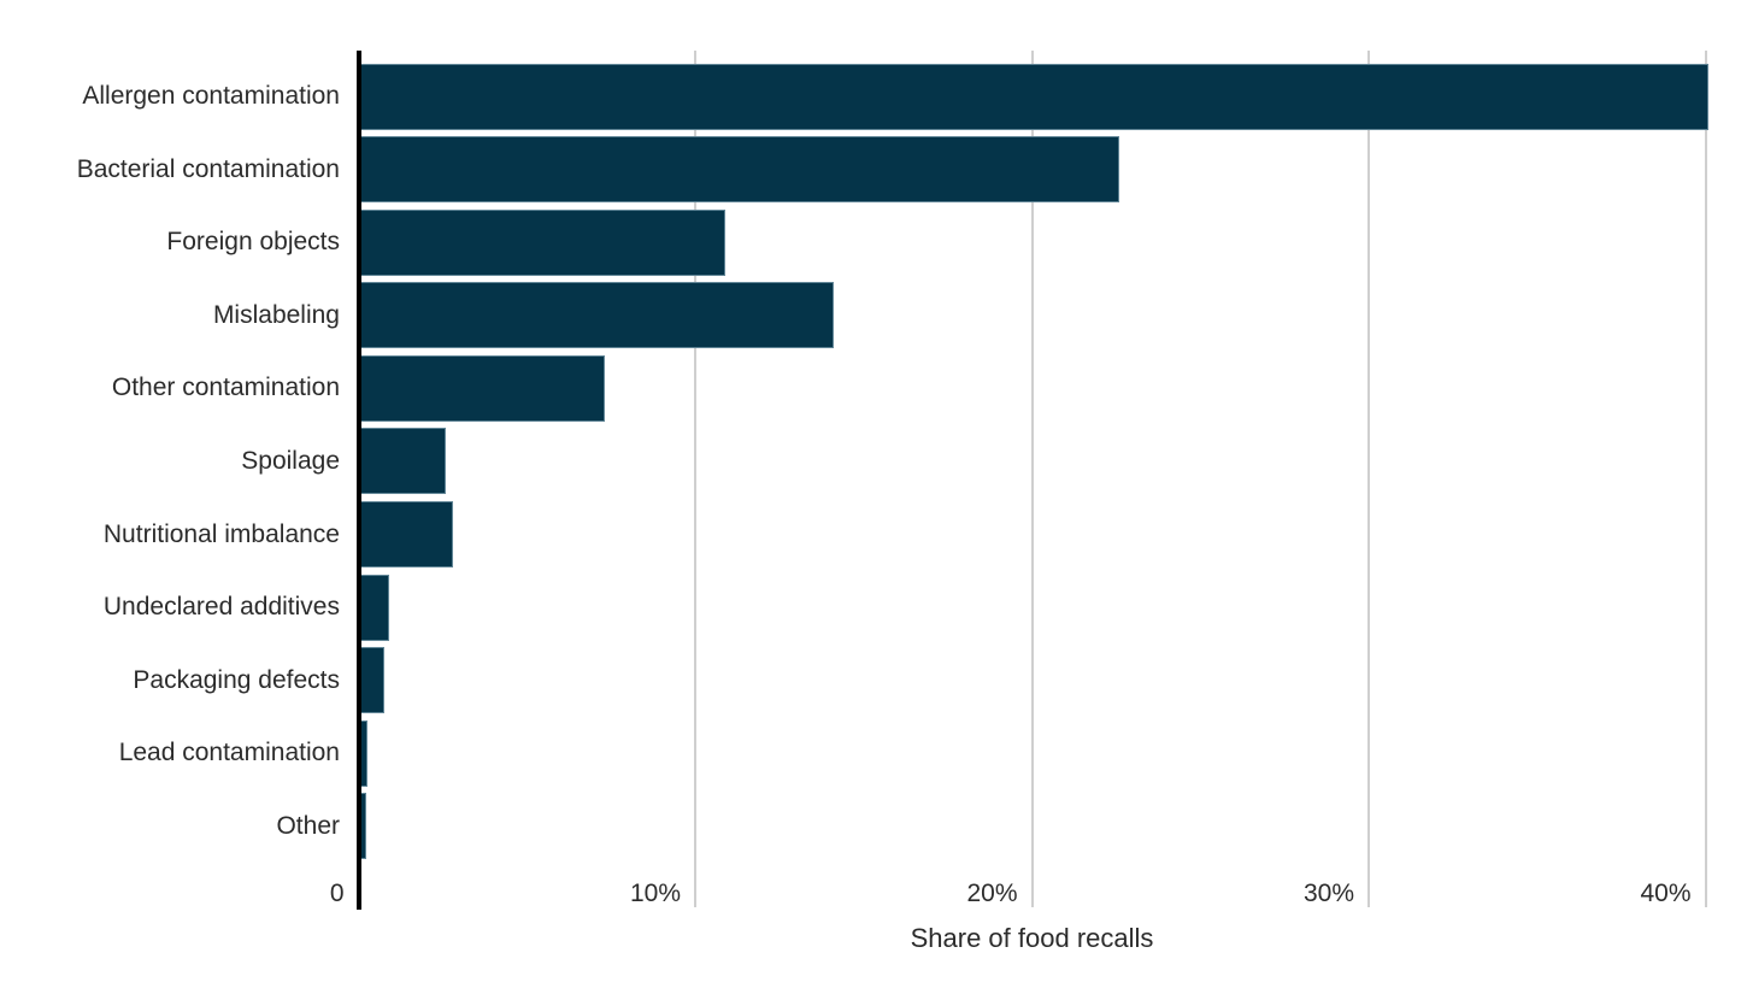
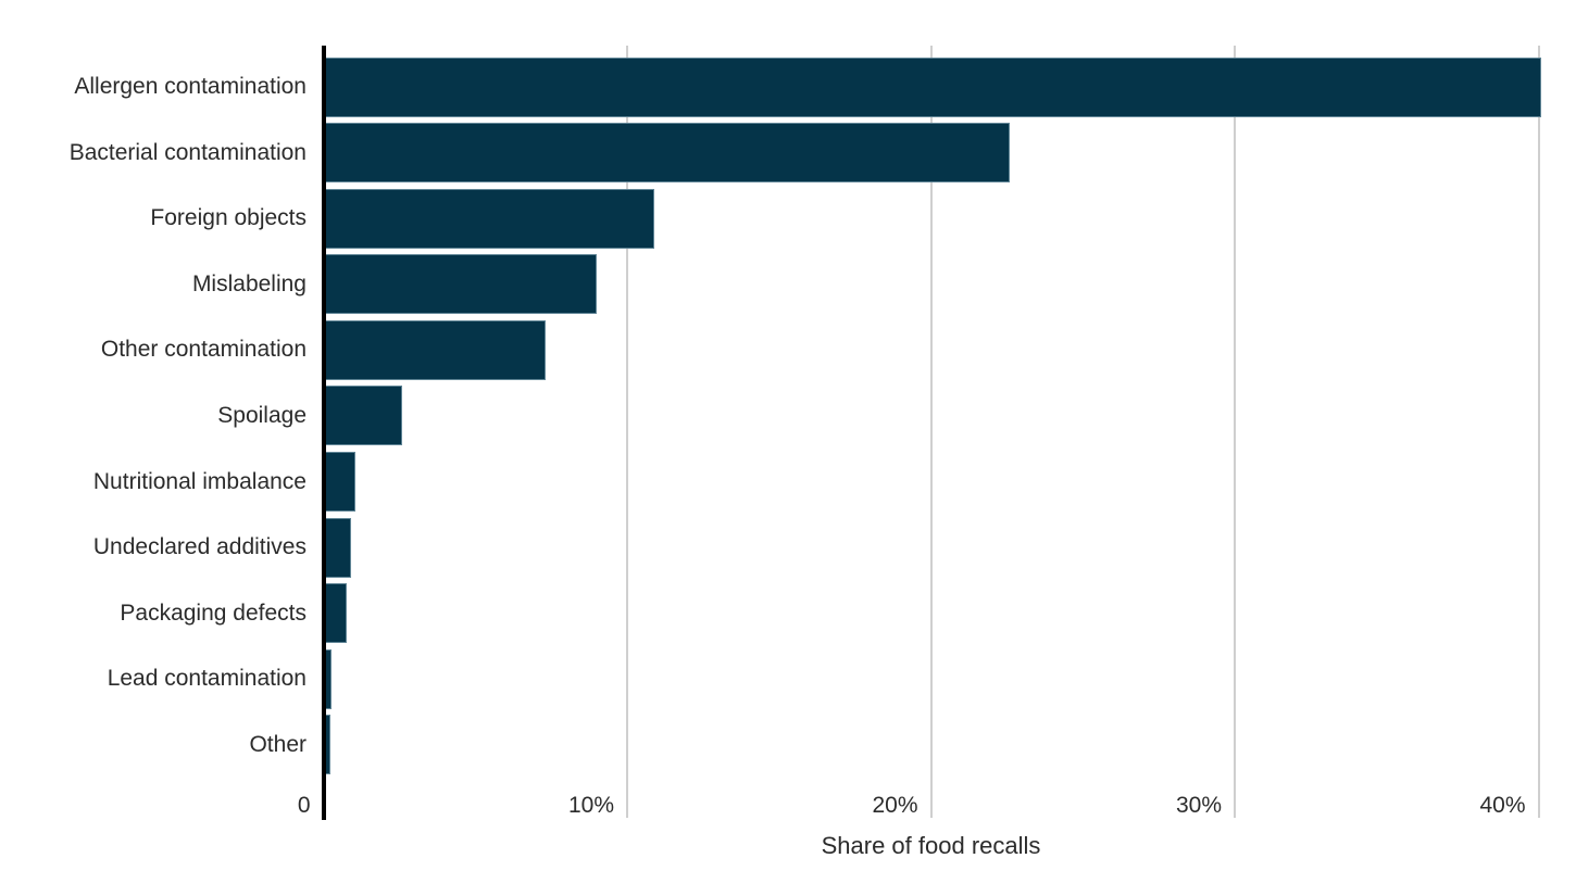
Mislabeling: 14.1% -> 9.0%
Nutritional imbalance: 2.8% -> 1.1%
